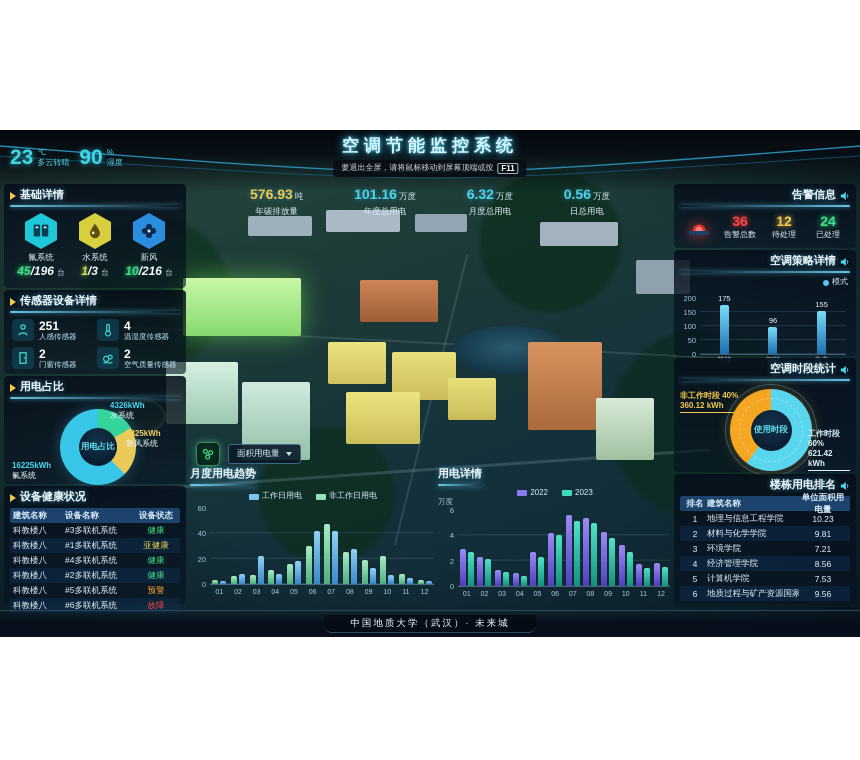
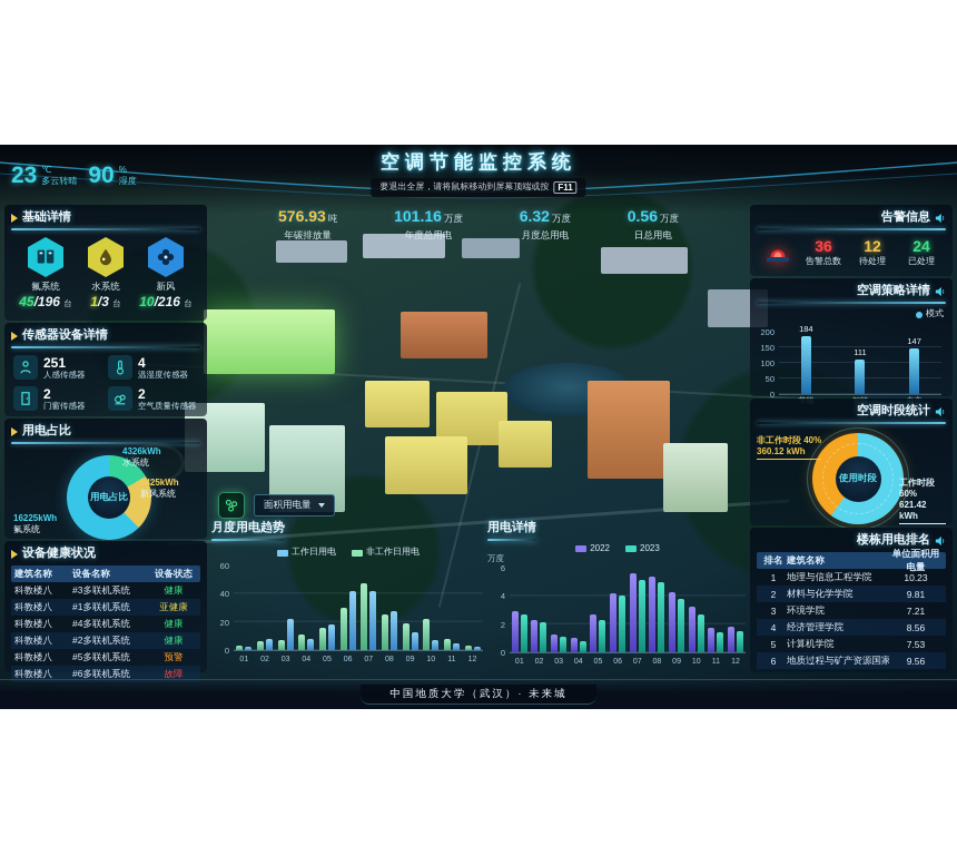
空调策略详情/节能: 175 -> 184
空调策略详情/智能: 96 -> 111
空调策略详情/自主: 155 -> 147
